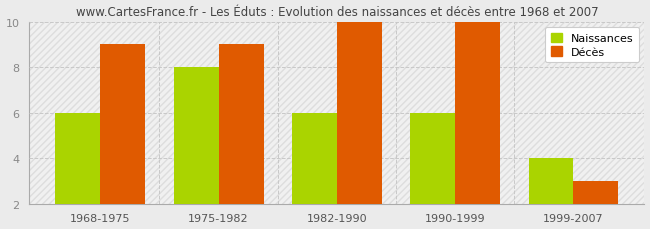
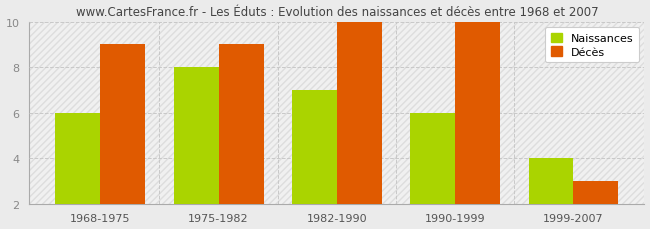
Naissances/1982-1990: 6 -> 7
